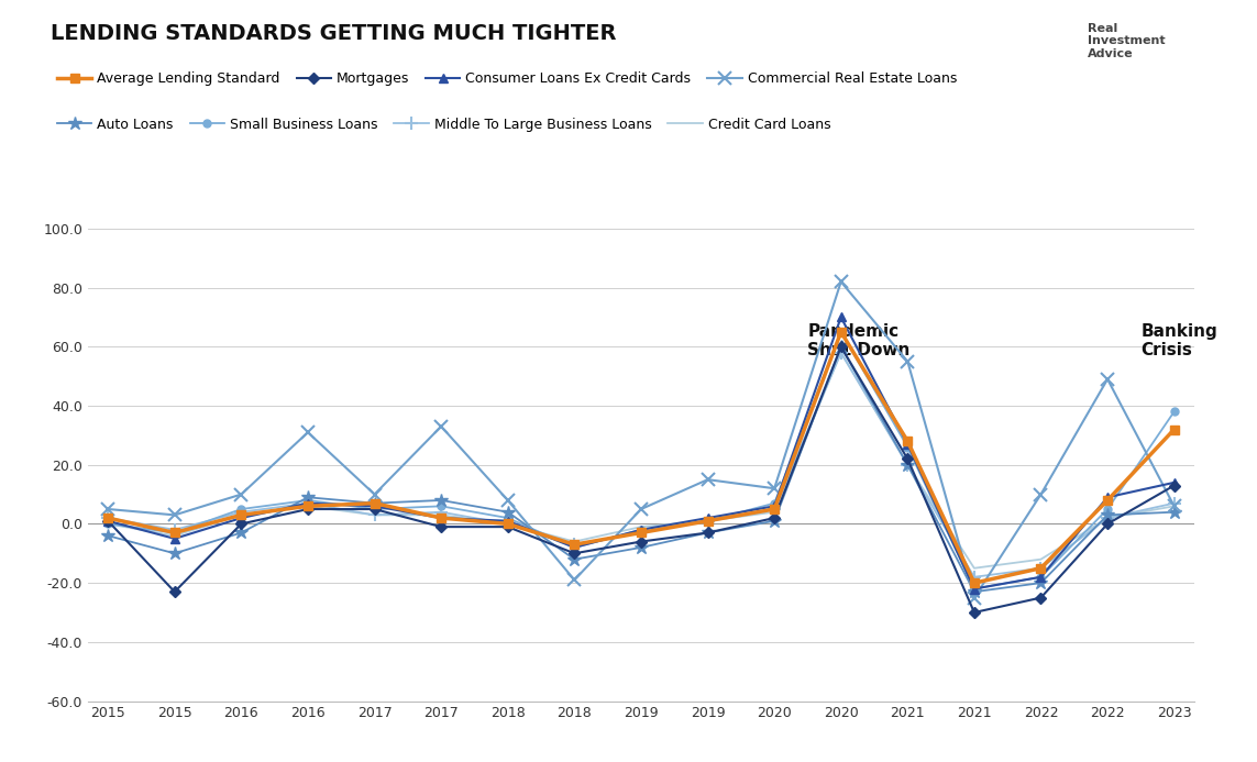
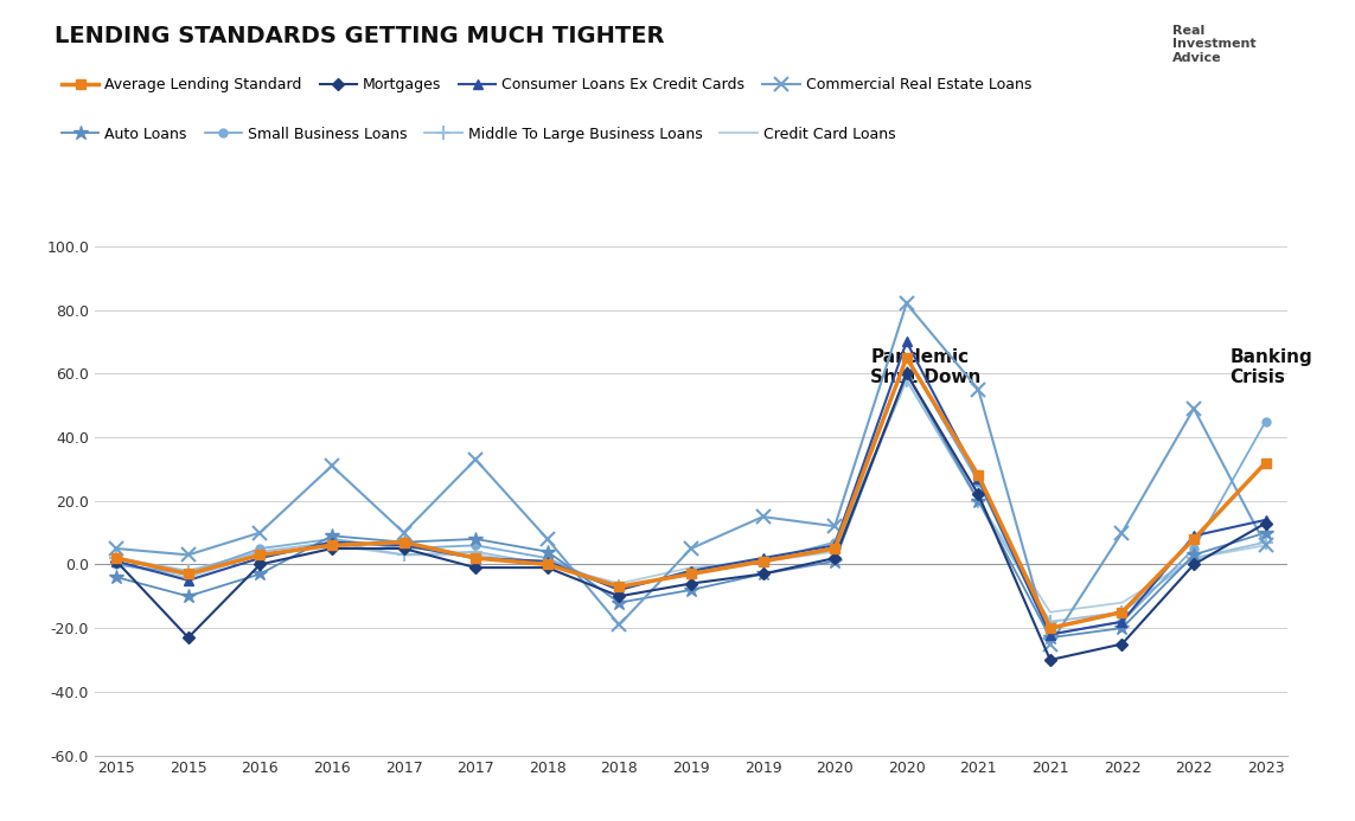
Auto Loans/2023: 4 -> 10
Small Business Loans/2023: 38 -> 45
